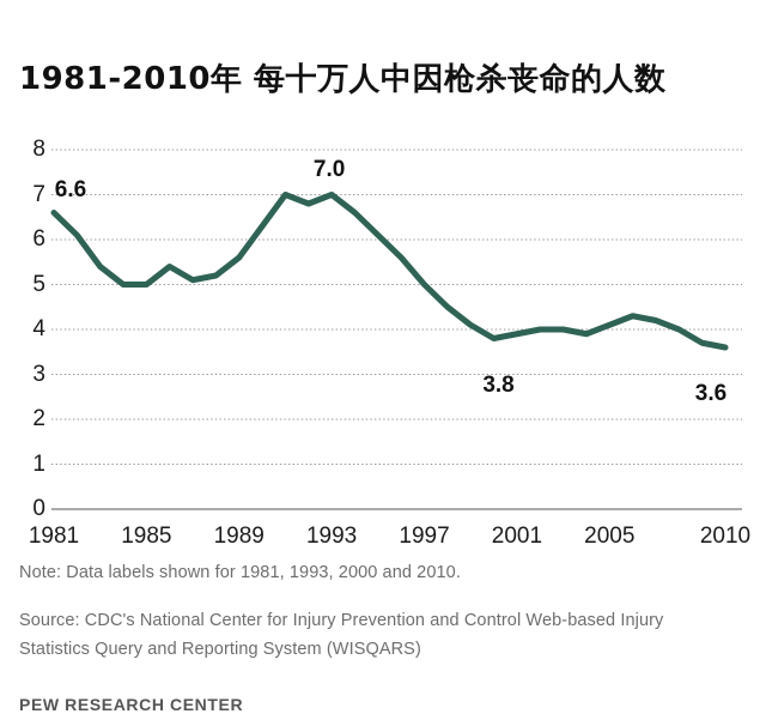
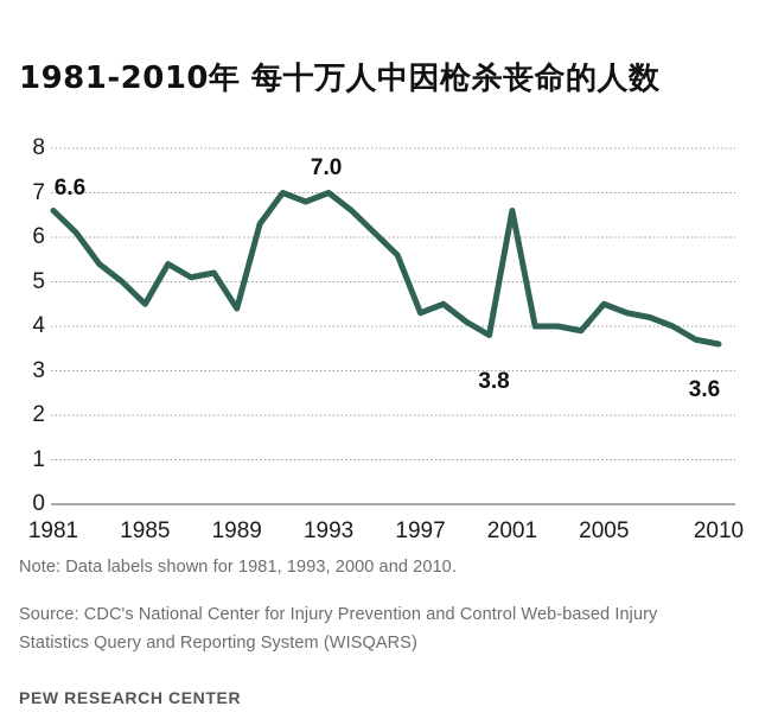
1985: 5.0 -> 4.5
1989: 5.6 -> 4.4
1997: 5.0 -> 4.3
2001: 3.9 -> 6.6
2005: 4.1 -> 4.5
